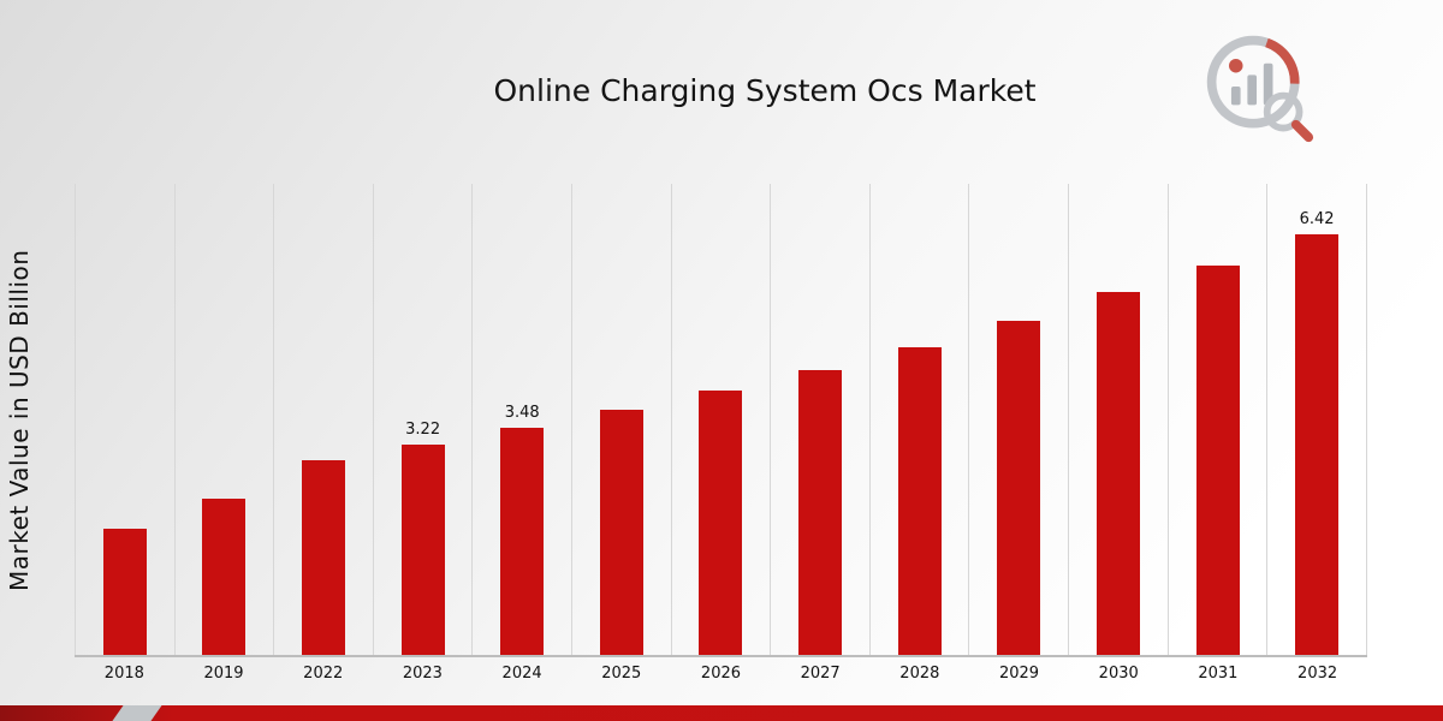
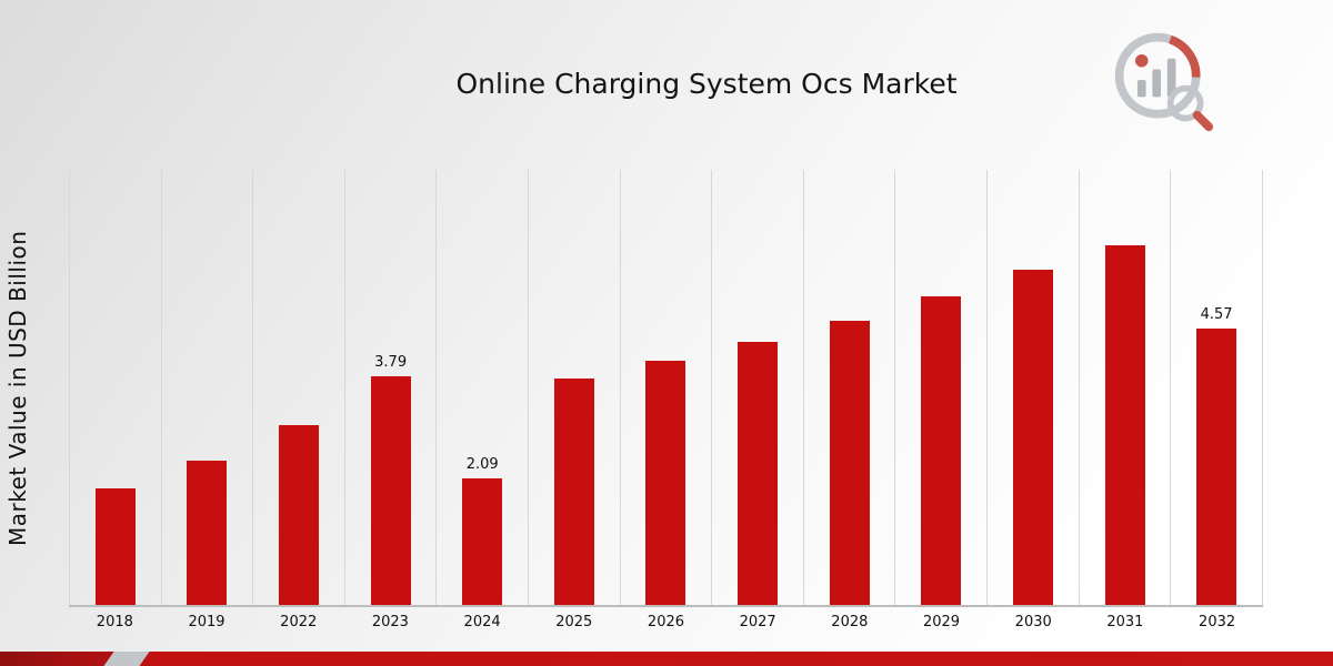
2023: 3.22 -> 3.79
2024: 3.48 -> 2.09
2032: 6.42 -> 4.57
